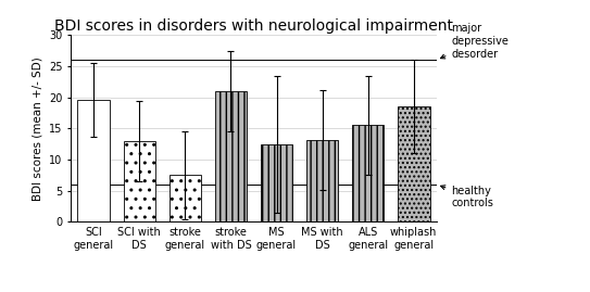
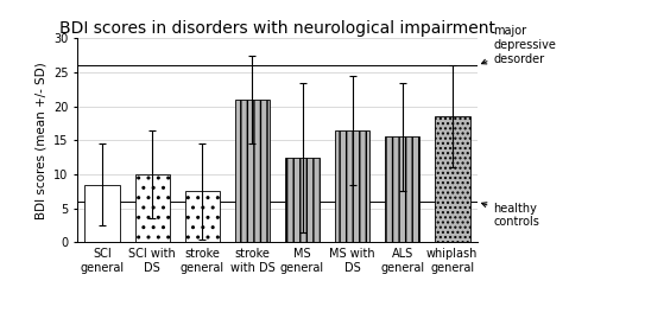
SCI general: 19.6 -> 8.5
SCI with DS: 13.0 -> 10.0
MS with DS: 13.2 -> 16.5
